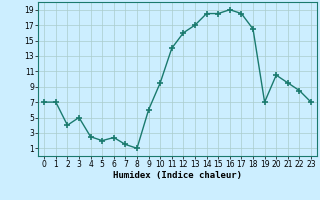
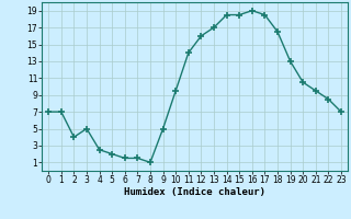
6: 2.4 -> 1.5
9: 6.0 -> 5.0
19: 7.0 -> 13.0
